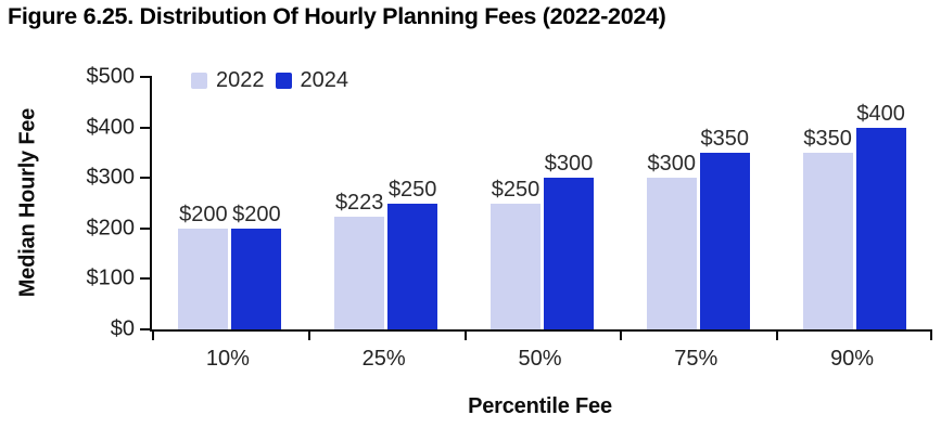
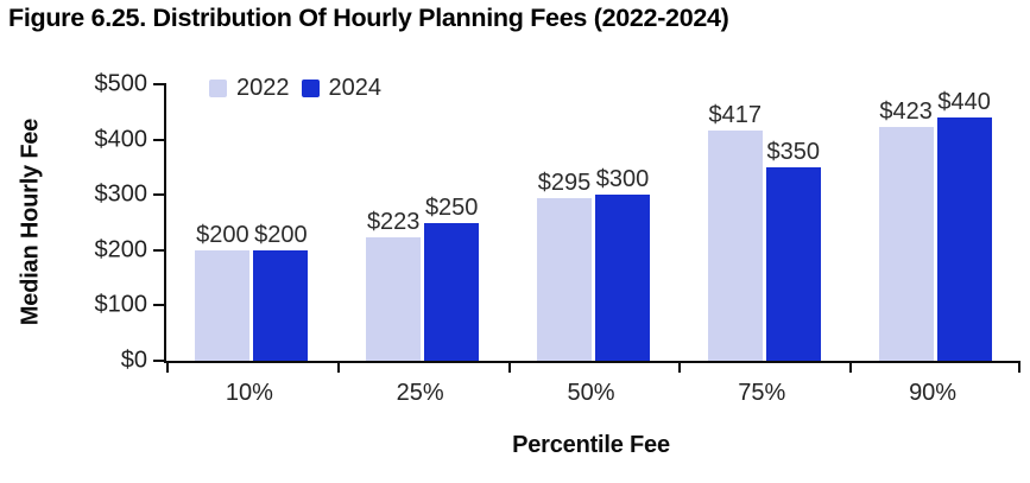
2022/50%: $250 -> $295
2022/75%: $300 -> $417
2022/90%: $350 -> $423
2024/90%: $400 -> $440
